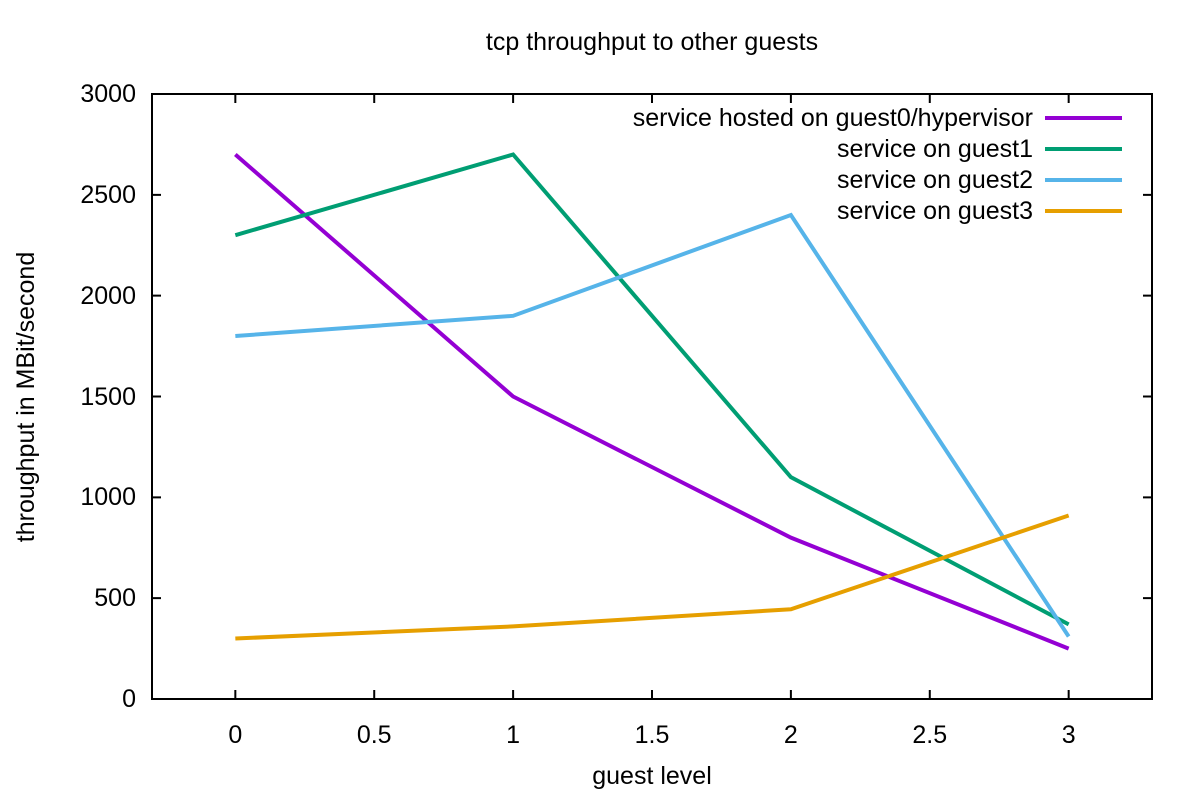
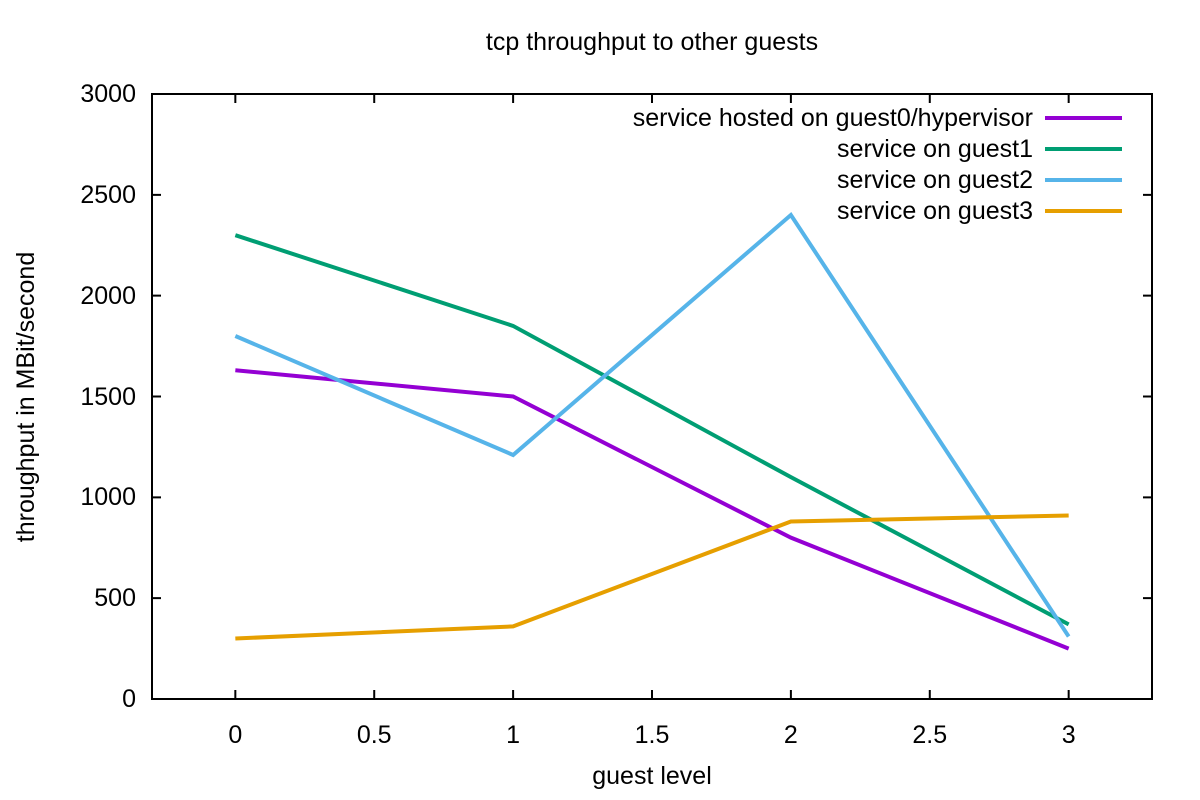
service hosted on guest0/hypervisor/0: 2700 -> 1630
service on guest1/1: 2700 -> 1850
service on guest2/1: 1900 -> 1210
service on guest3/2: 440 -> 880
